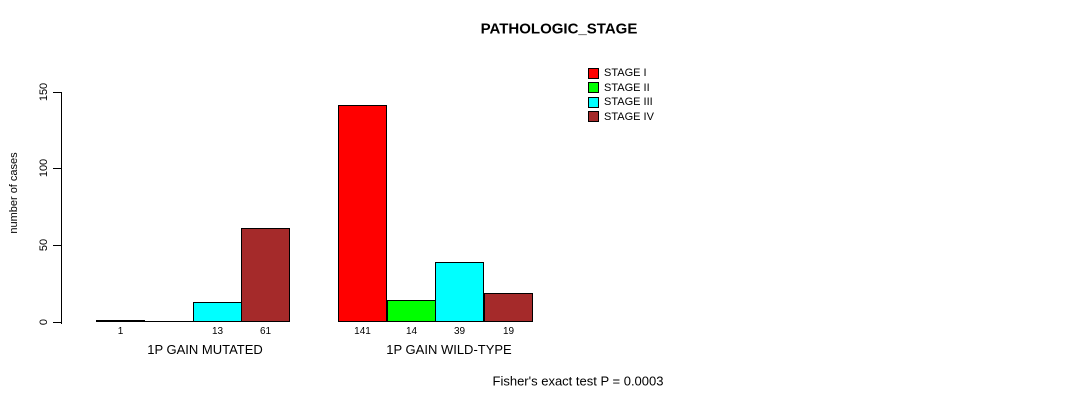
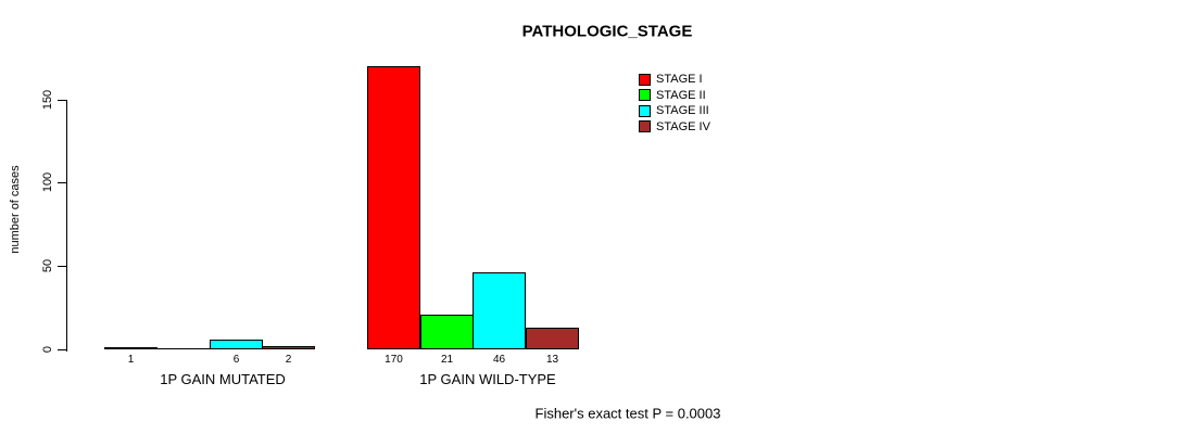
STAGE III/1P GAIN MUTATED: 13 -> 6
STAGE IV/1P GAIN MUTATED: 61 -> 2
STAGE I/1P GAIN WILD-TYPE: 141 -> 170
STAGE II/1P GAIN WILD-TYPE: 14 -> 21
STAGE III/1P GAIN WILD-TYPE: 39 -> 46
STAGE IV/1P GAIN WILD-TYPE: 19 -> 13
